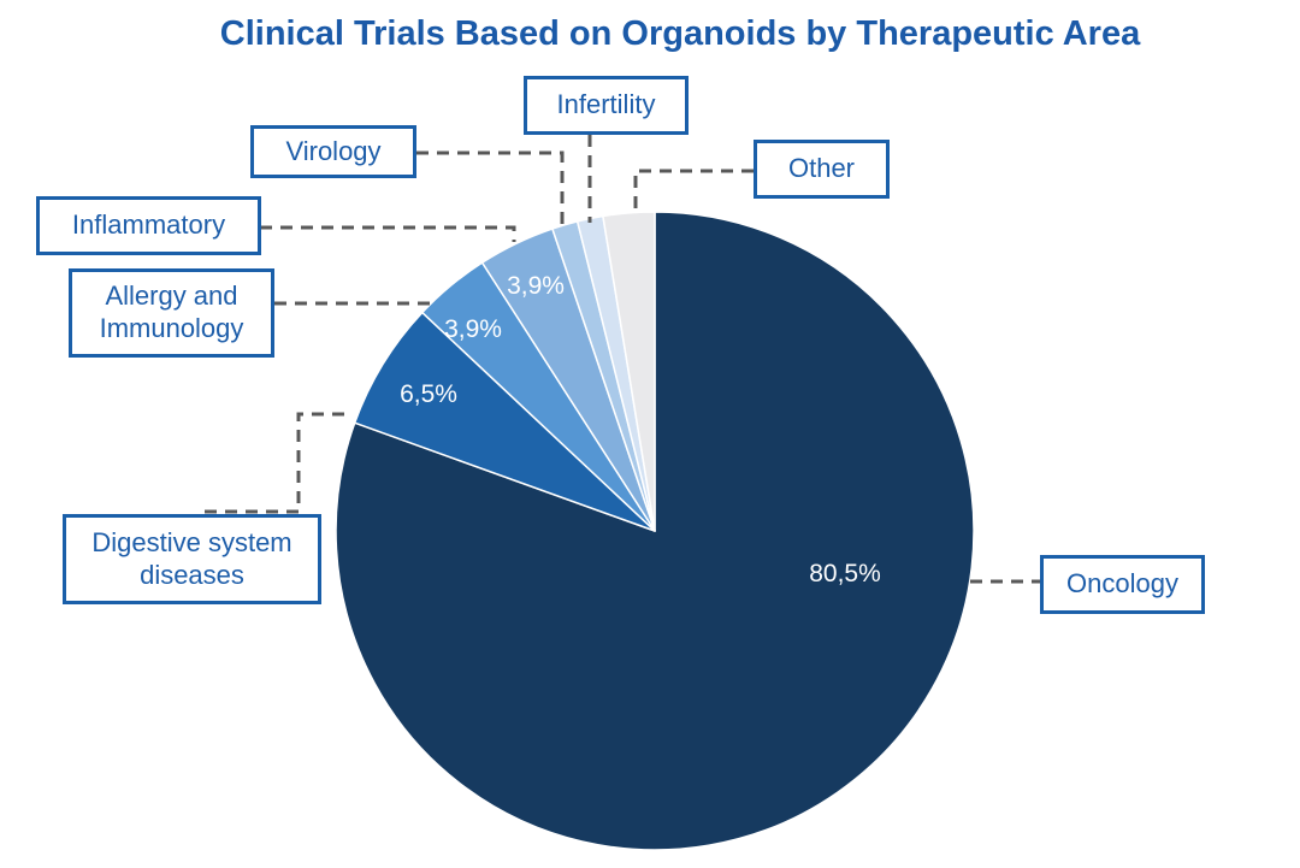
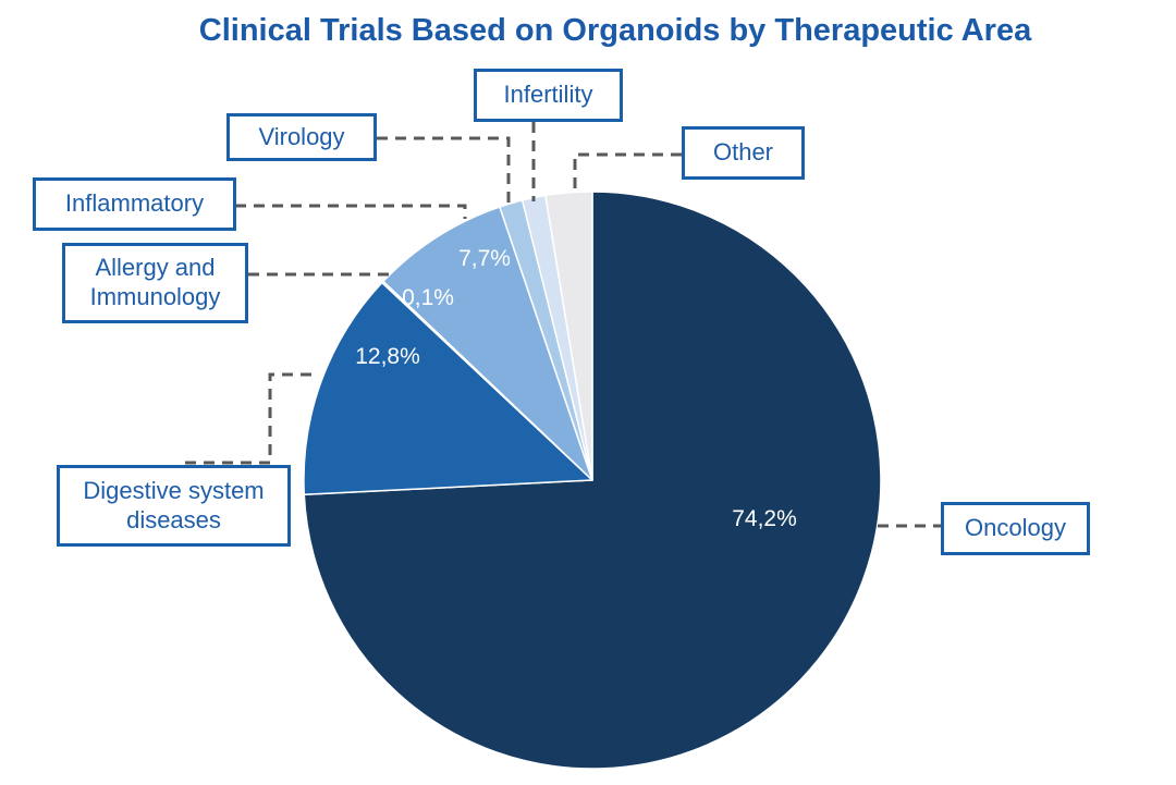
Oncology: 80,5% -> 74,2%
Digestive system diseases: 6,5% -> 12,8%
Allergy and Immunology: 3,9% -> 0,1%
Inflammatory: 3,9% -> 7,7%
